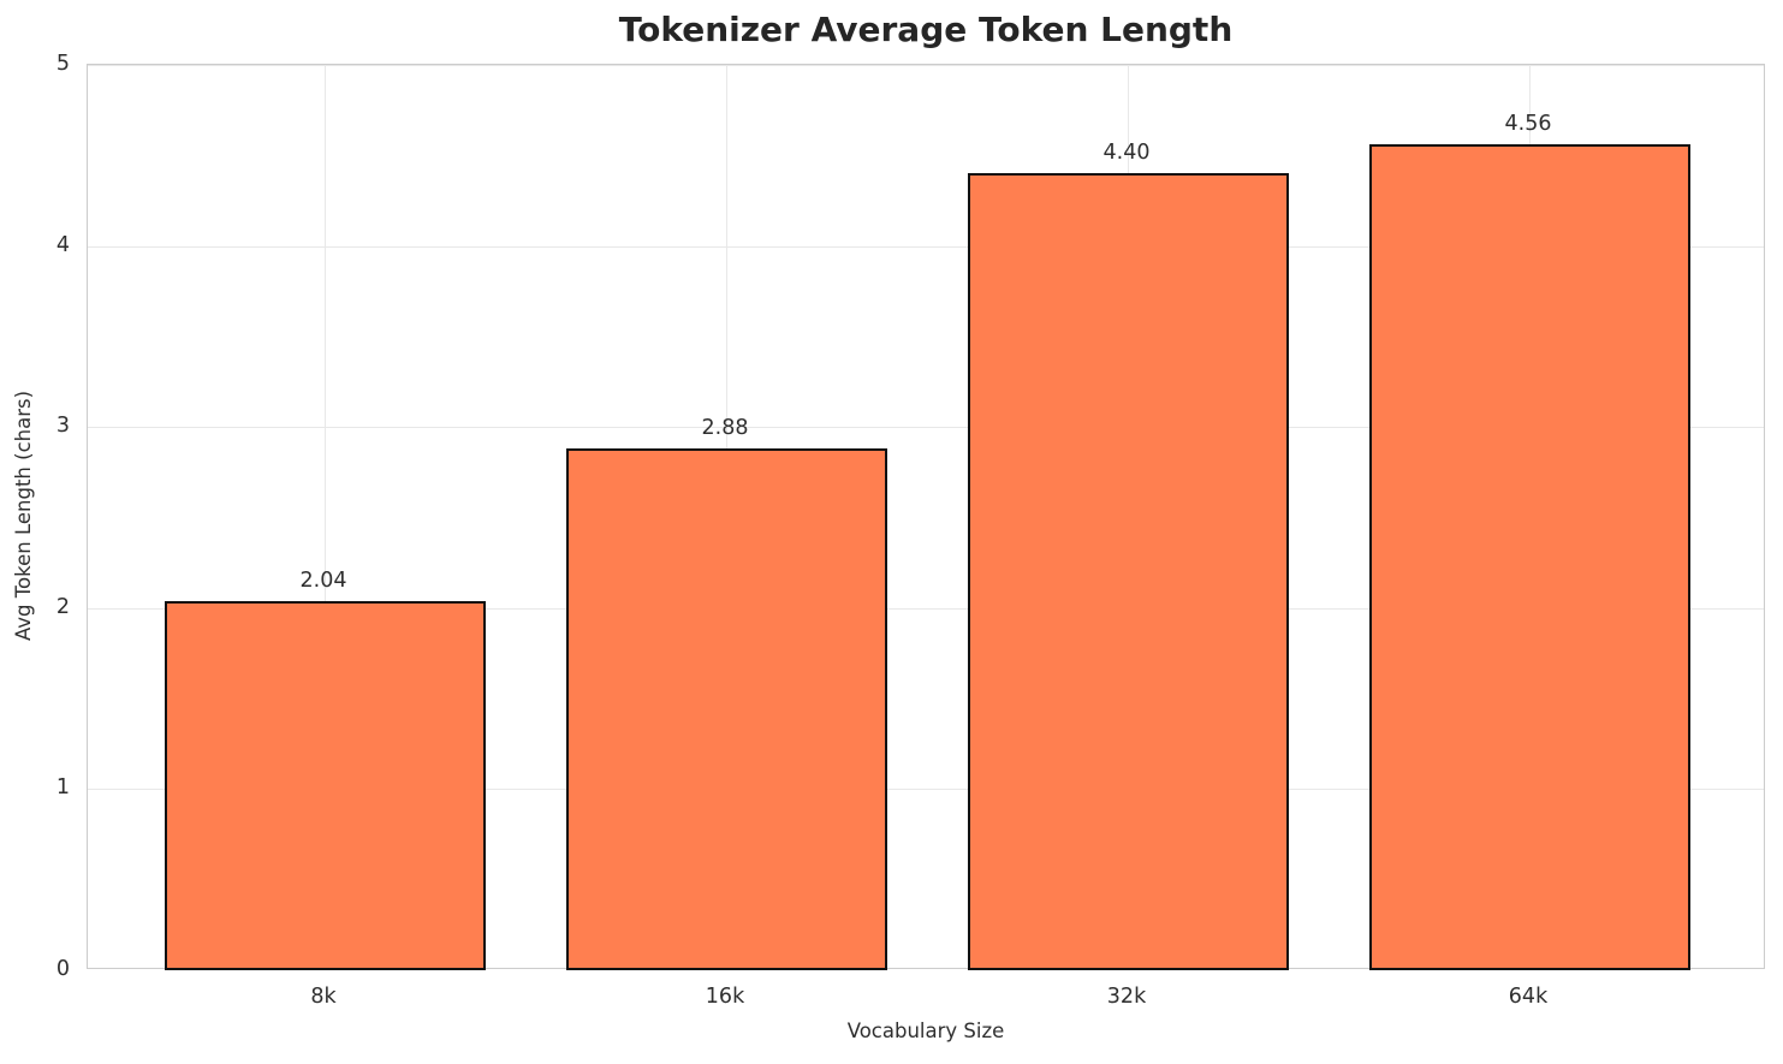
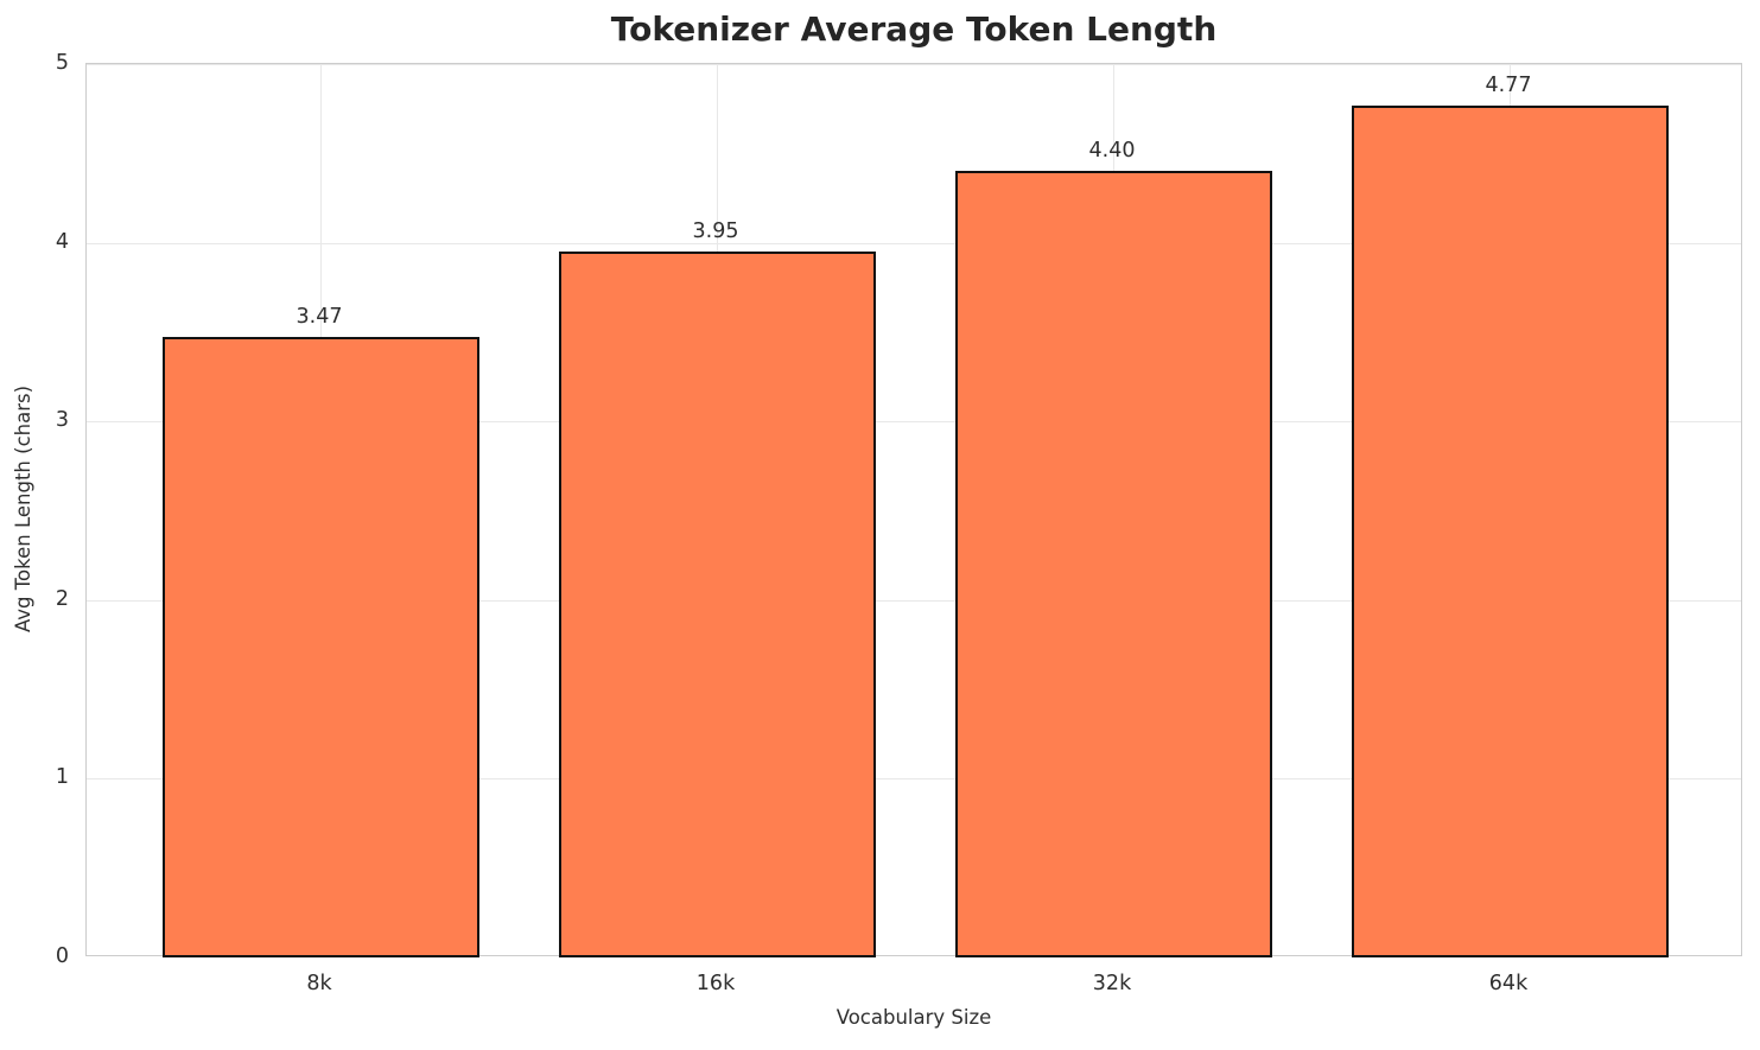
8k: 2.04 -> 3.47
16k: 2.88 -> 3.95
64k: 4.56 -> 4.77
